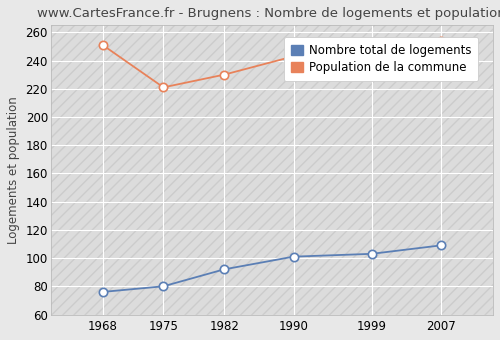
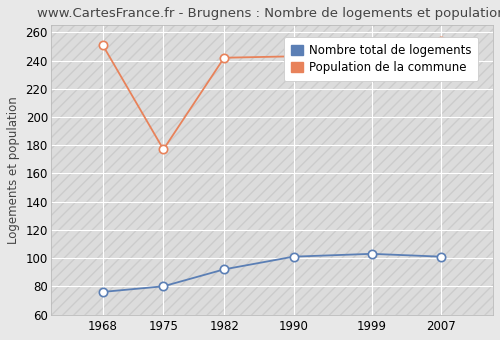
Population de la commune/1975: 221 -> 177
Population de la commune/1982: 230 -> 242
Nombre total de logements/2007: 109 -> 101
